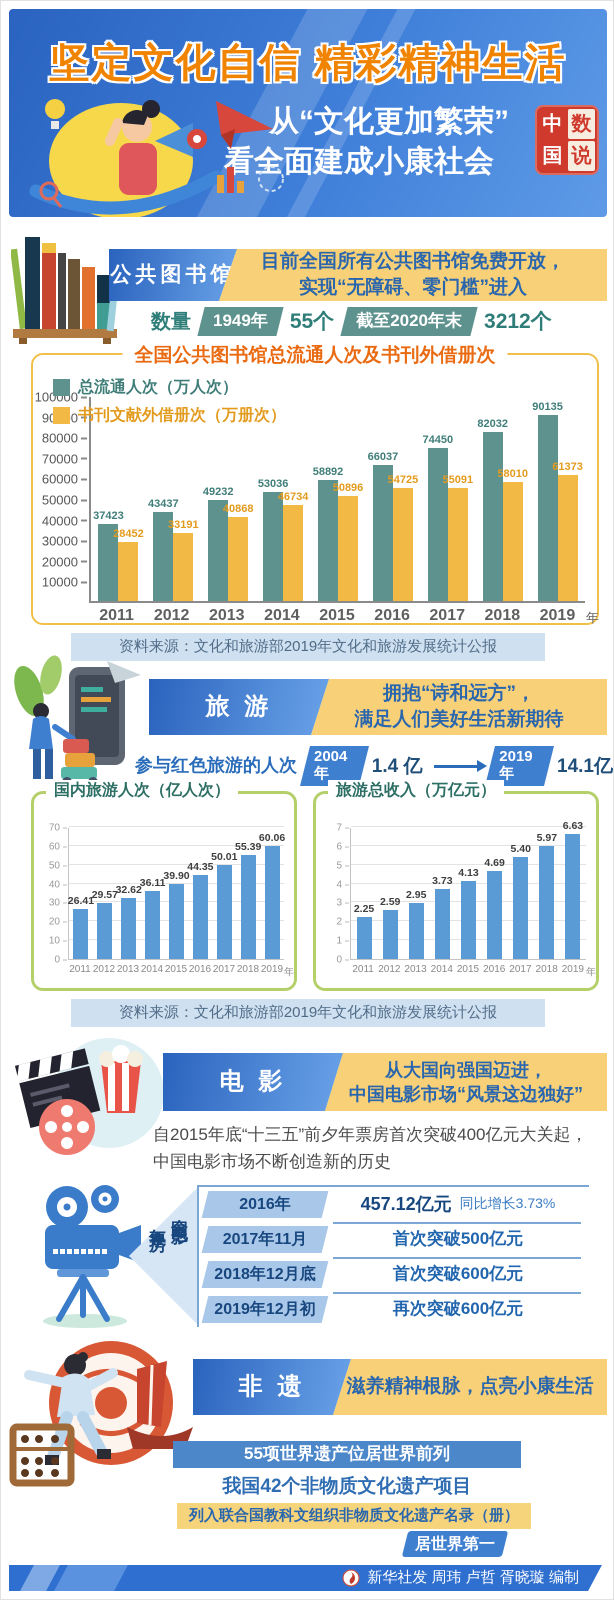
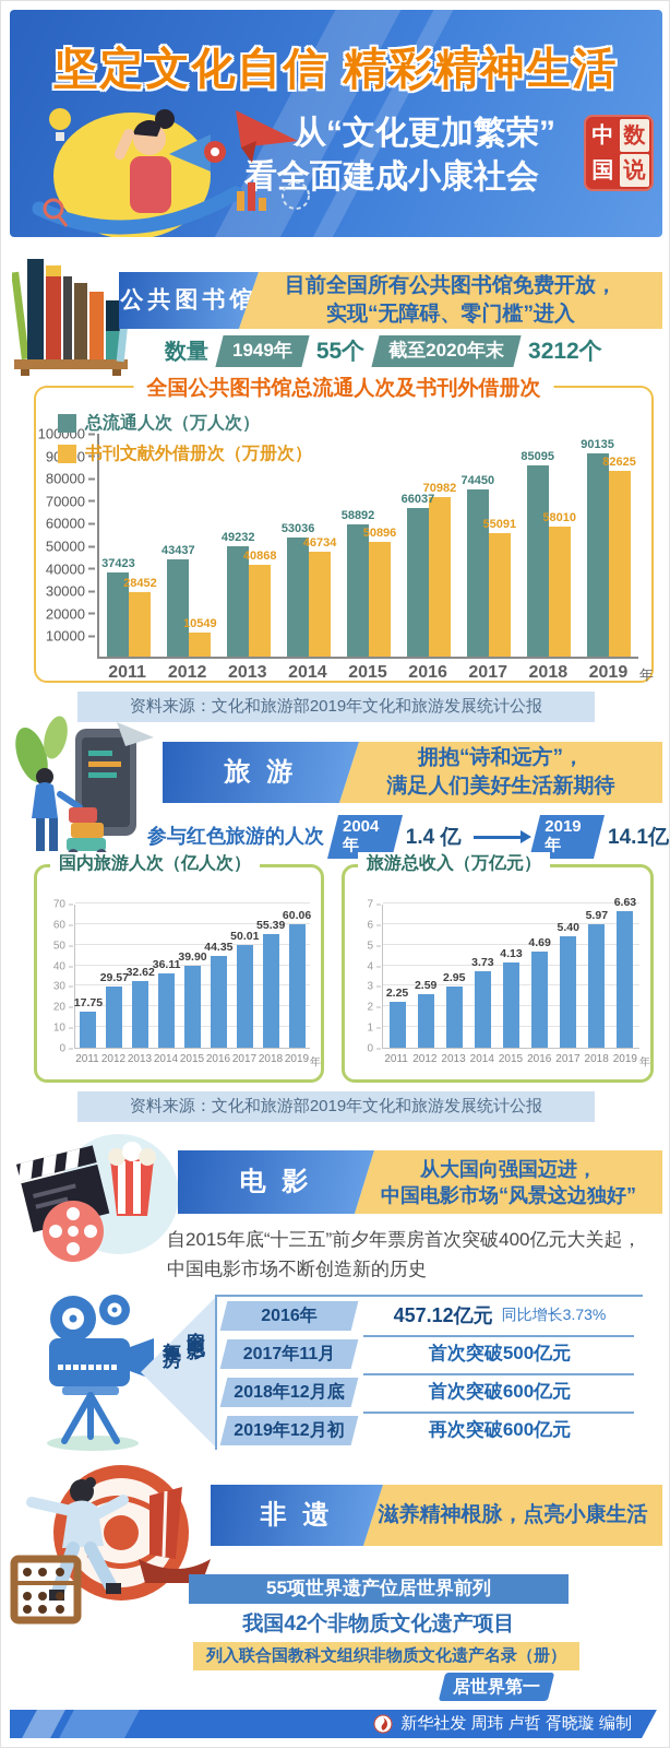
全国公共图书馆总流通人次及书刊外借册次/书刊文献外借册次（万册次）/2012: 33191 -> 10549
全国公共图书馆总流通人次及书刊外借册次/书刊文献外借册次（万册次）/2016: 54725 -> 70982
全国公共图书馆总流通人次及书刊外借册次/总流通人次（万人次）/2018: 82032 -> 85095
全国公共图书馆总流通人次及书刊外借册次/书刊文献外借册次（万册次）/2019: 61373 -> 82625
国内旅游人次（亿人次）/2011: 26.41 -> 17.75
